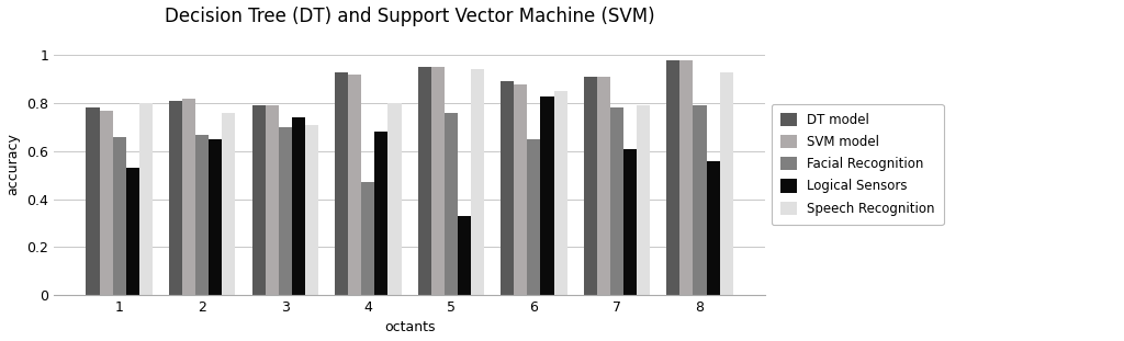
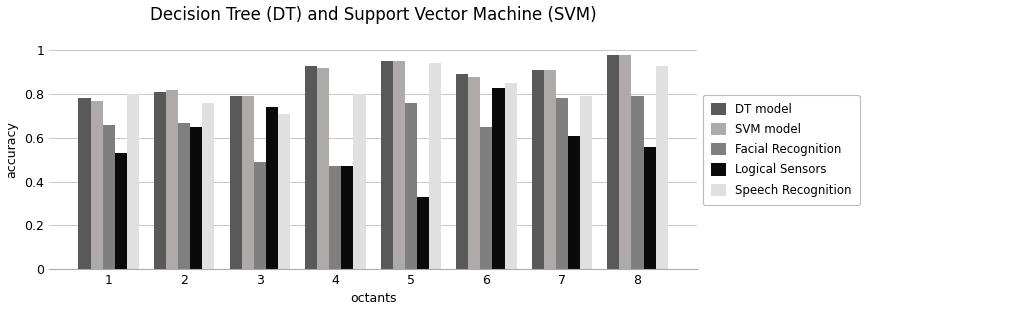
Facial Recognition/3: 0.70 -> 0.49
Logical Sensors/4: 0.68 -> 0.47
